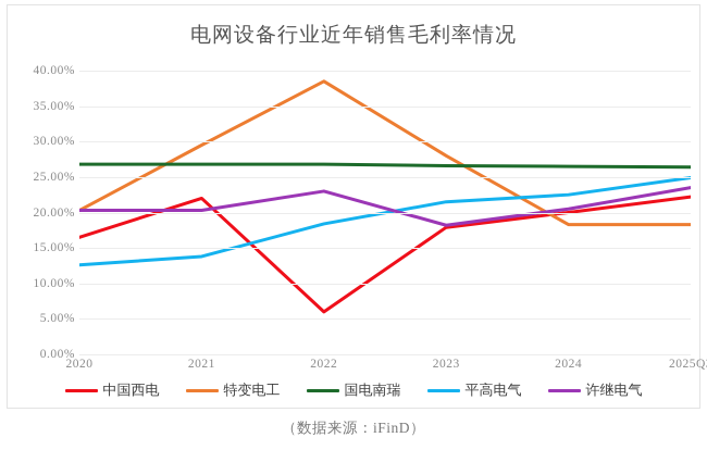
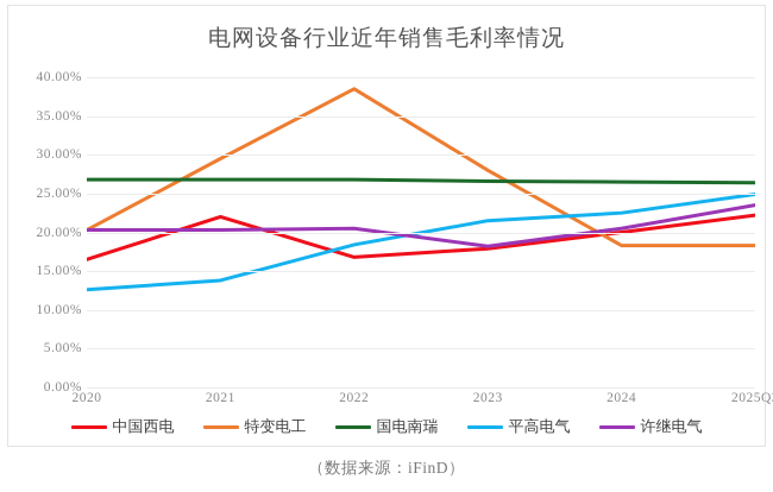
中国西电/2022: 6% -> 17%
许继电气/2022: 23% -> 20%
